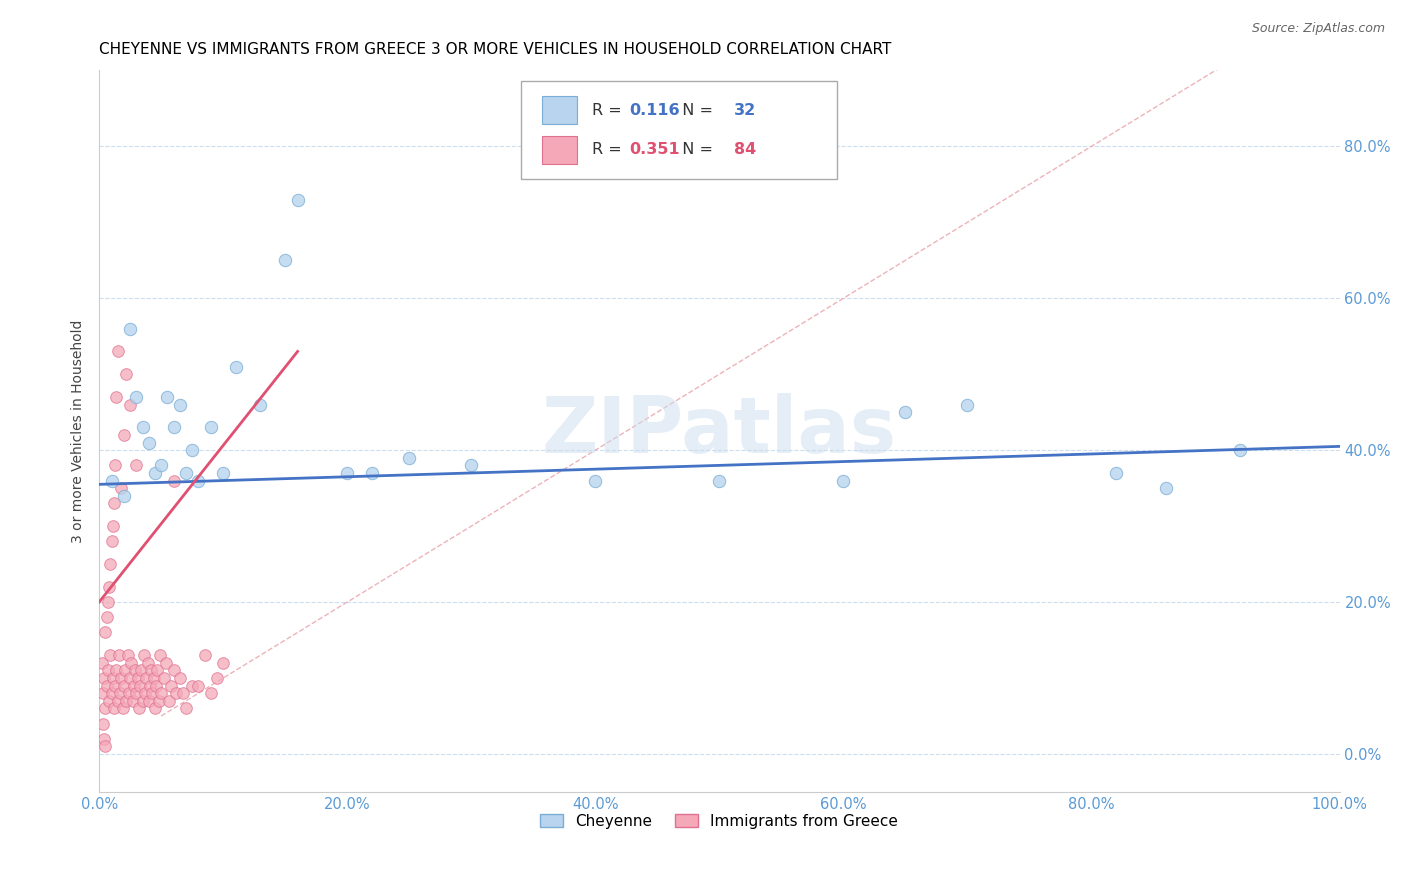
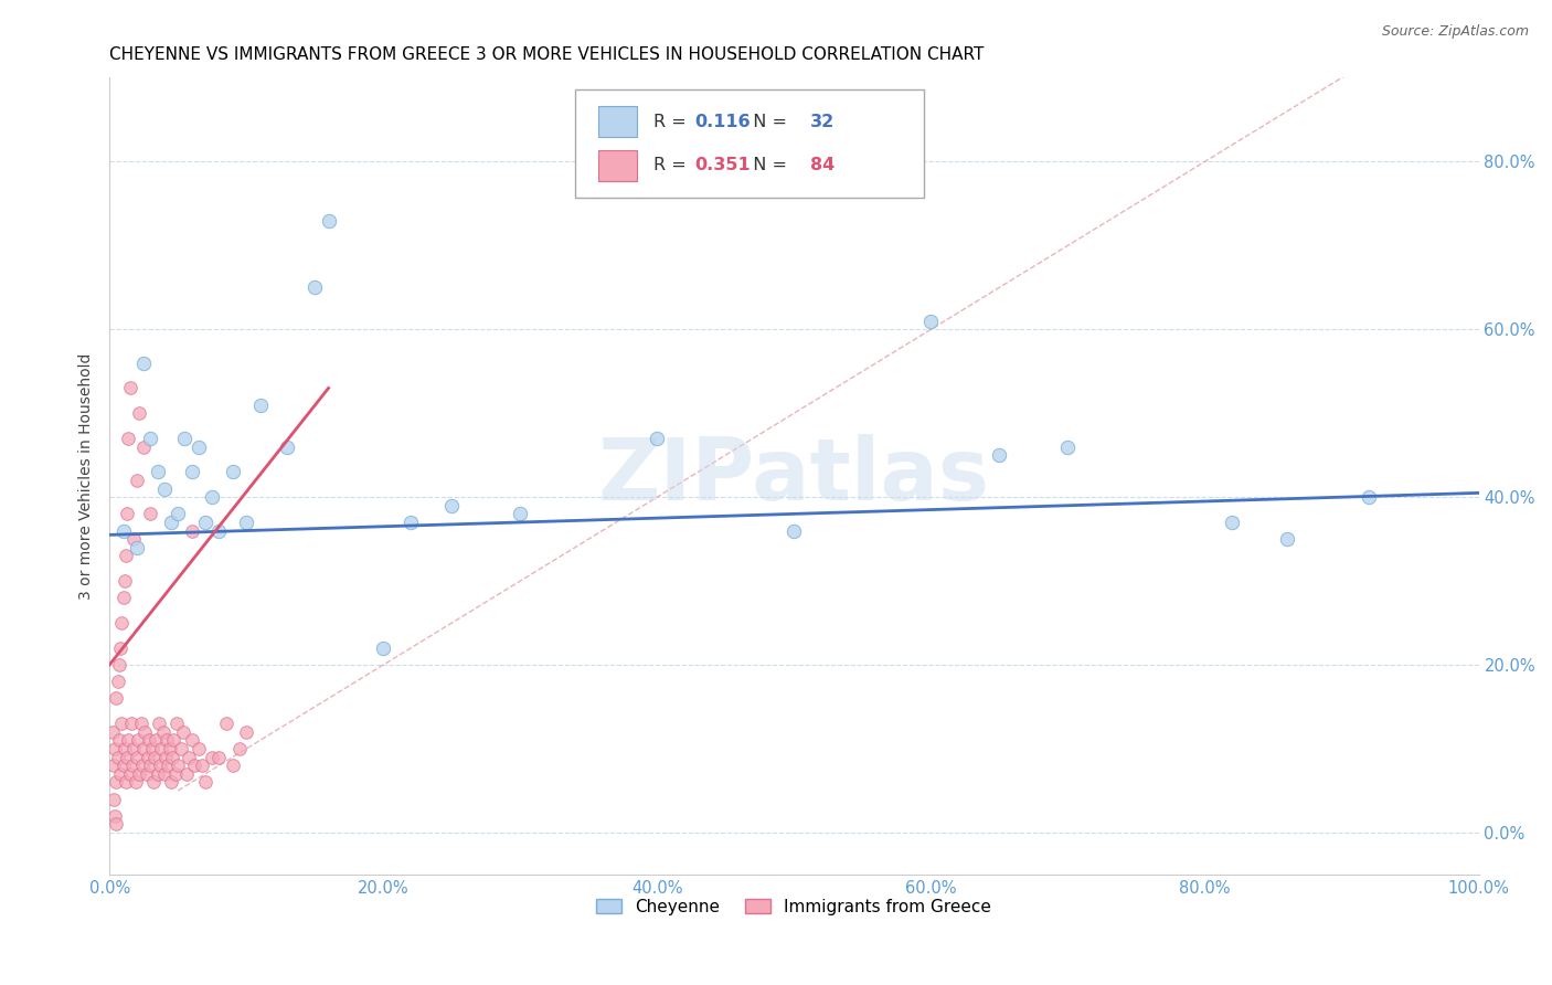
Cheyenne/20.0%: 37% -> 22%
Cheyenne/40.0%: 36% -> 47%
Cheyenne/60.0%: 36% -> 61%
